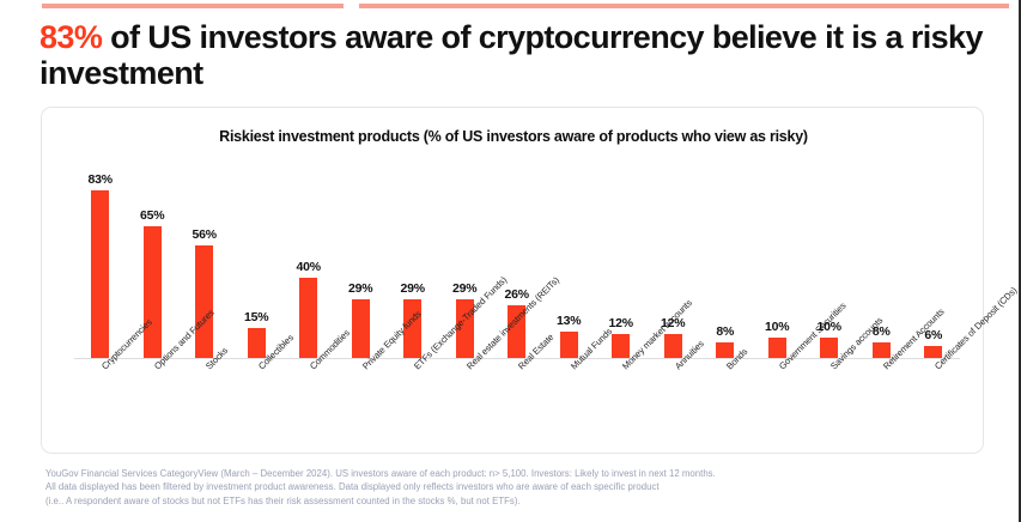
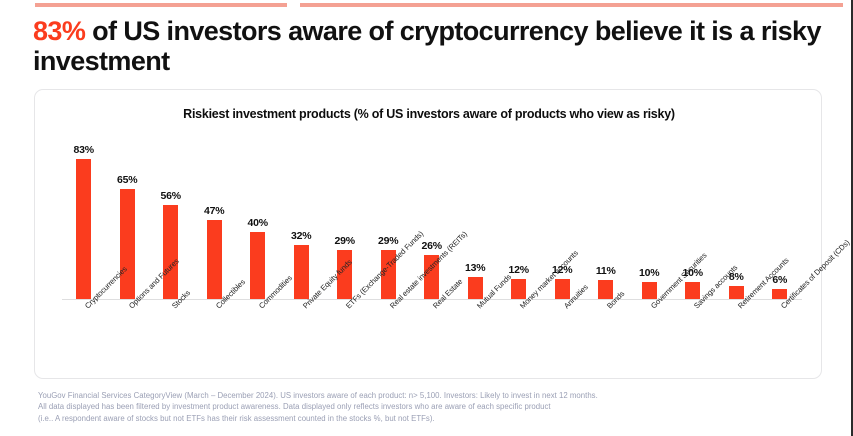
Collectibles: 15% -> 47%
Private Equity funds: 29% -> 32%
Bonds: 8% -> 11%
